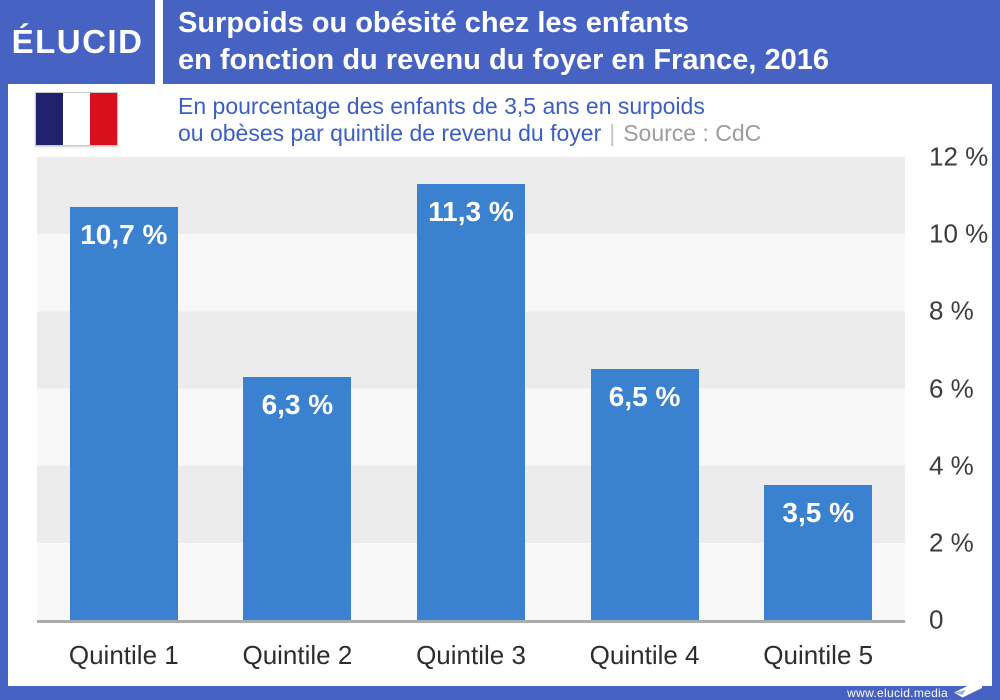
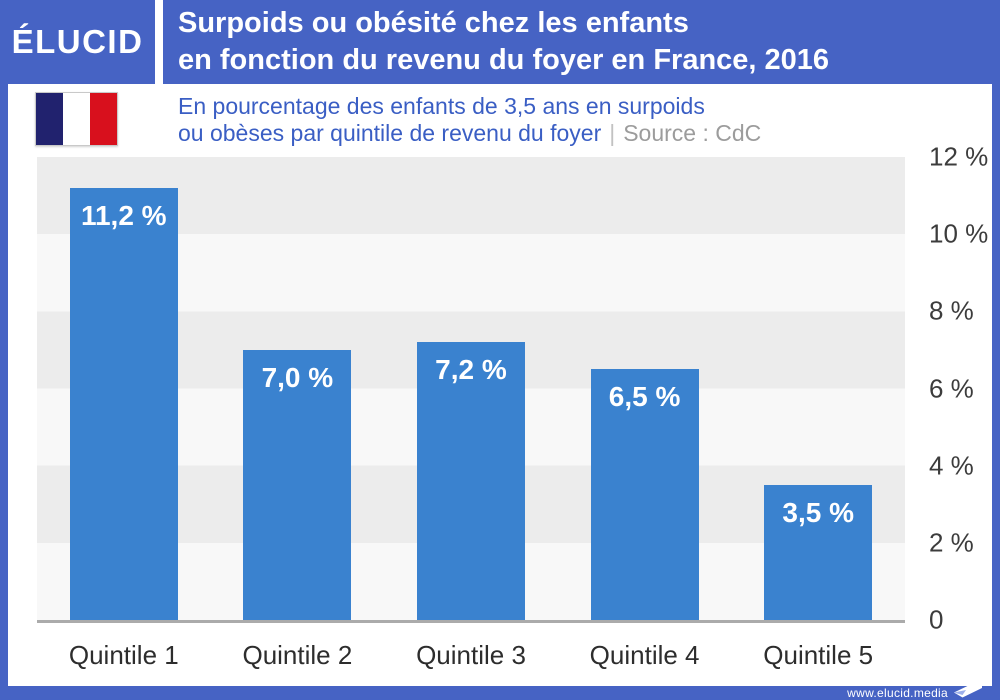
Quintile 1: 10,7 -> 11,2
Quintile 2: 6,3 -> 7,0
Quintile 3: 11,3 -> 7,2
